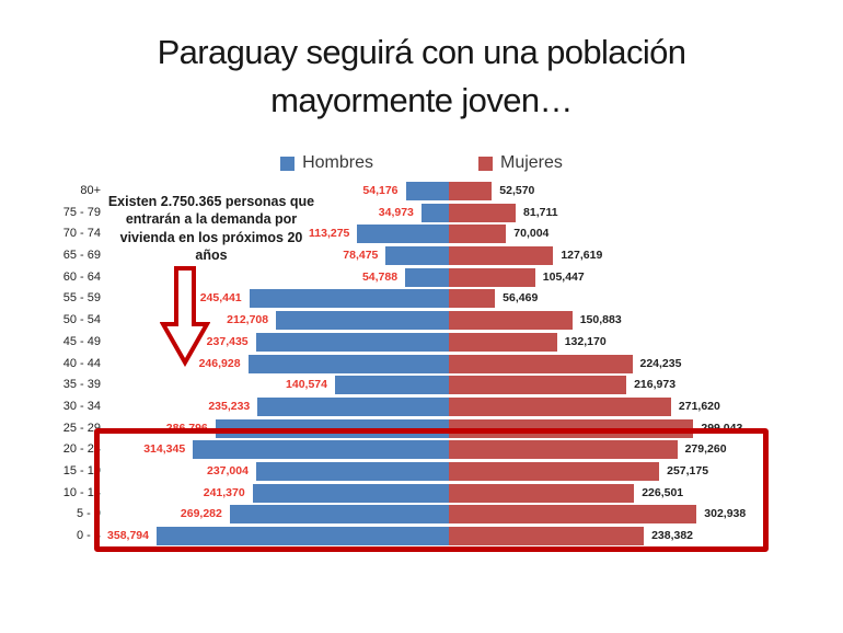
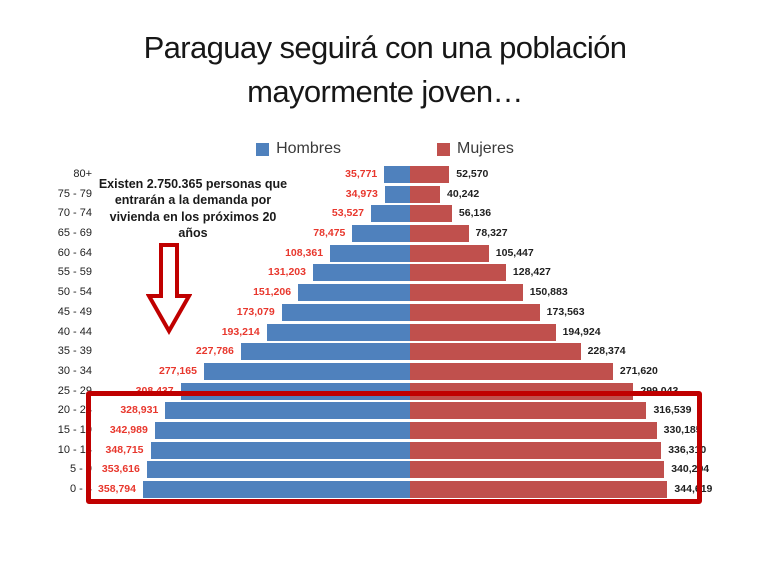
Hombres/80+: 54,176 -> 35,771
Mujeres/75 - 79: 81,711 -> 40,242
Hombres/70 - 74: 113,275 -> 53,527
Mujeres/70 - 74: 70,004 -> 56,136
Mujeres/65 - 69: 127,619 -> 78,327
Hombres/60 - 64: 54,788 -> 108,361
Hombres/55 - 59: 245,441 -> 131,203
Mujeres/55 - 59: 56,469 -> 128,427
Hombres/50 - 54: 212,708 -> 151,206
Hombres/45 - 49: 237,435 -> 173,079
Mujeres/45 - 49: 132,170 -> 173,563
Hombres/40 - 44: 246,928 -> 193,214
Mujeres/40 - 44: 224,235 -> 194,924
Hombres/35 - 39: 140,574 -> 227,786
Mujeres/35 - 39: 216,973 -> 228,374
Hombres/30 - 34: 235,233 -> 277,165
Hombres/25 - 29: 286,796 -> 308,437
Hombres/20 - 24: 314,345 -> 328,931
Mujeres/20 - 24: 279,260 -> 316,539
Hombres/15 - 19: 237,004 -> 342,989
Mujeres/15 - 19: 257,175 -> 330,185
Hombres/10 - 14: 241,370 -> 348,715
Mujeres/10 - 14: 226,501 -> 336,310
Hombres/5 - 9: 269,282 -> 353,616
Mujeres/5 - 9: 302,938 -> 340,294
Mujeres/0 - 4: 238,382 -> 344,619
